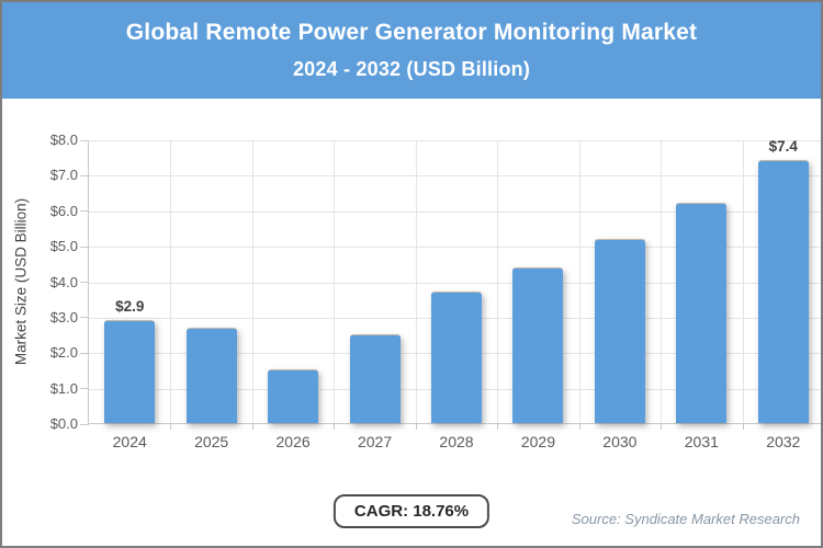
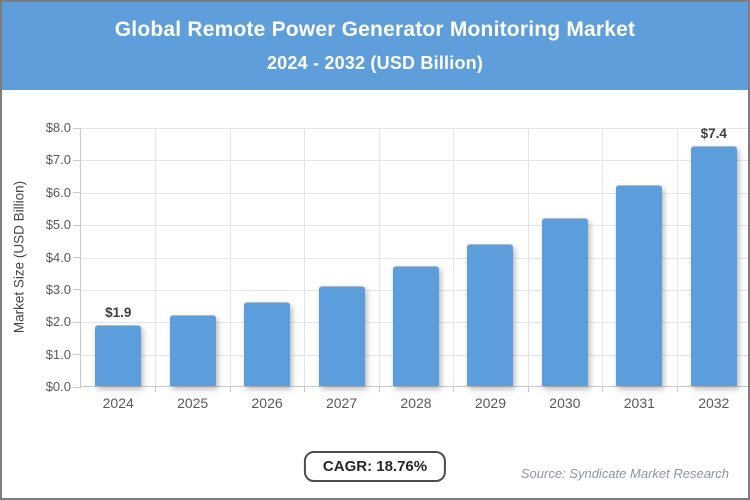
2024: $2.9 -> $1.9
2025: $2.7 -> $2.2
2026: $1.5 -> $2.6
2027: $2.5 -> $3.1
